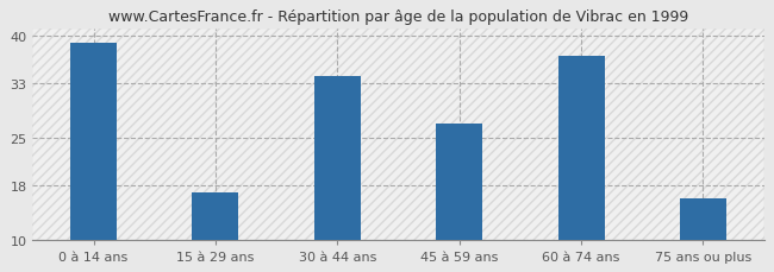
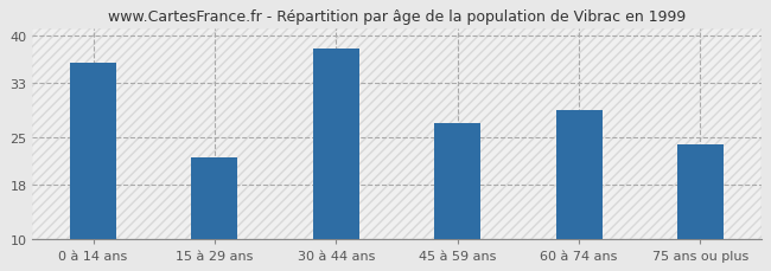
0 à 14 ans: 39 -> 36
15 à 29 ans: 17 -> 22
30 à 44 ans: 34 -> 38
60 à 74 ans: 37 -> 29
75 ans ou plus: 16 -> 24
